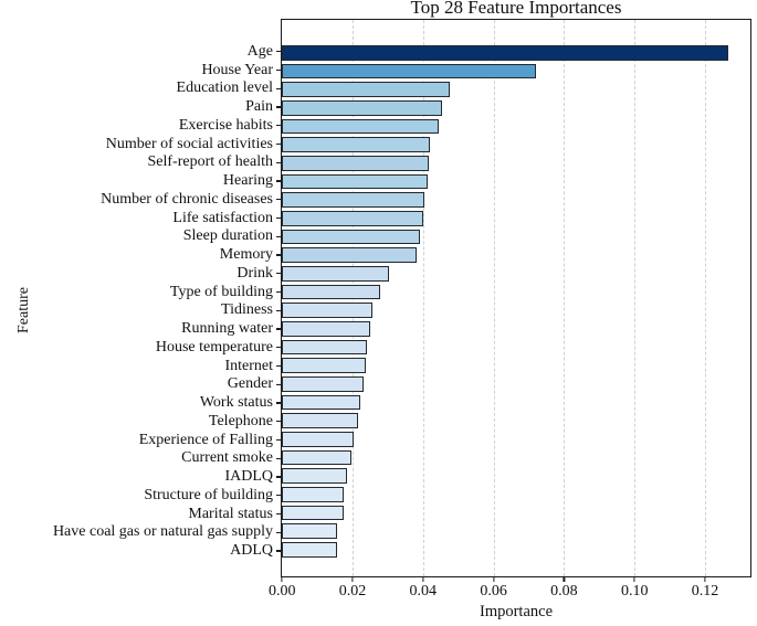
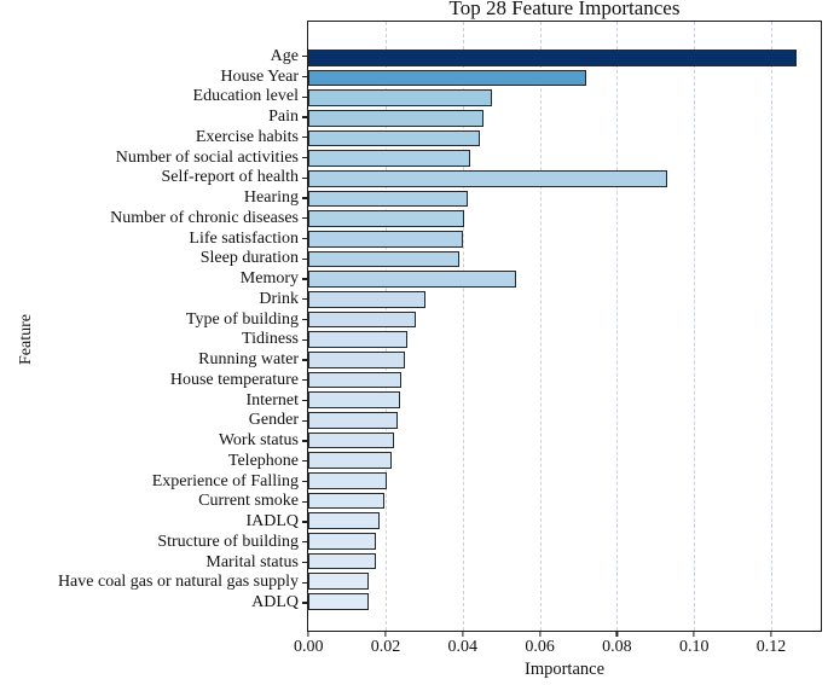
Self-report of health: 0.042 -> 0.093
Memory: 0.038 -> 0.054
